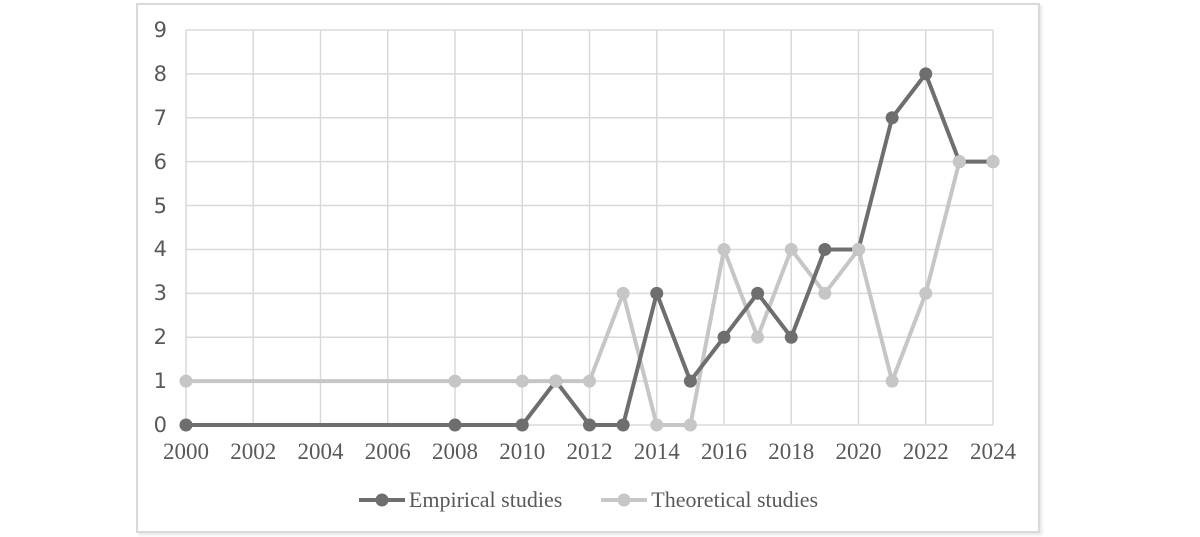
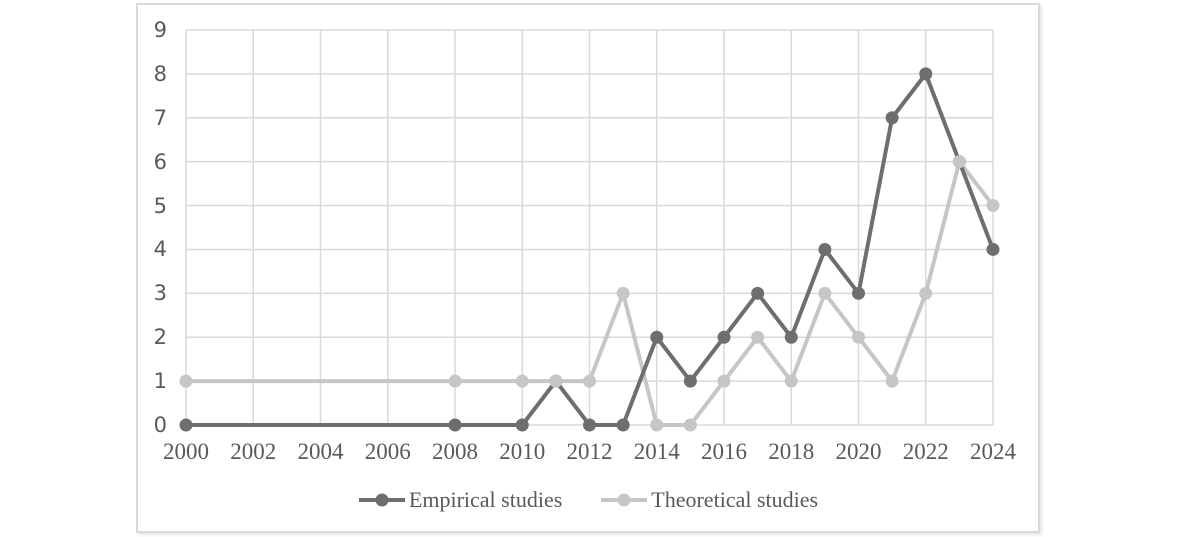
Empirical studies/2014: 3 -> 2
Theoretical studies/2016: 4 -> 1
Theoretical studies/2018: 4 -> 1
Empirical studies/2020: 4 -> 3
Theoretical studies/2020: 4 -> 2
Empirical studies/2024: 6 -> 4
Theoretical studies/2024: 6 -> 5
